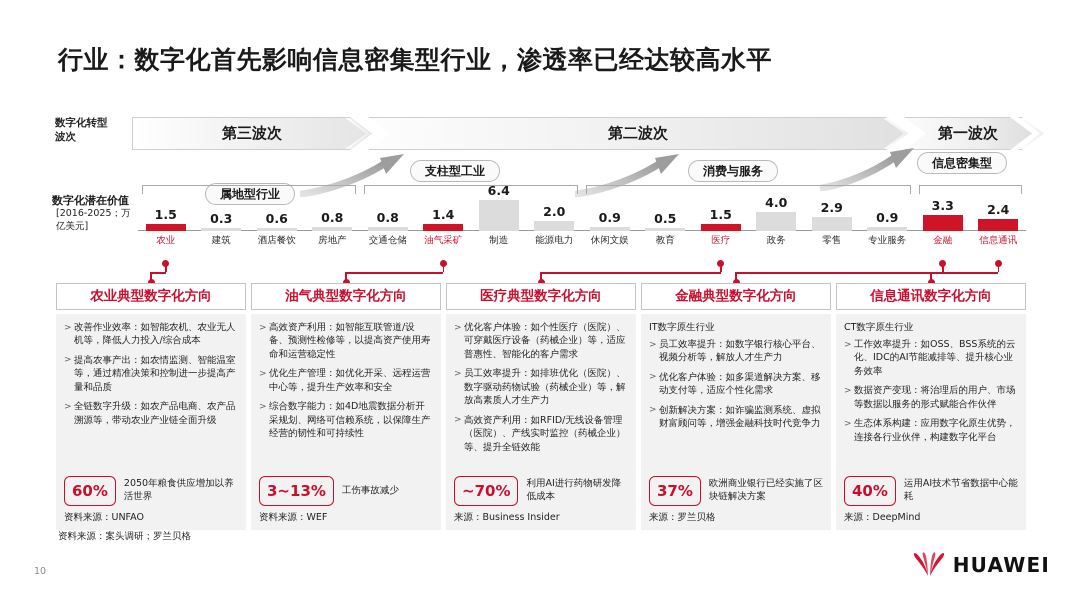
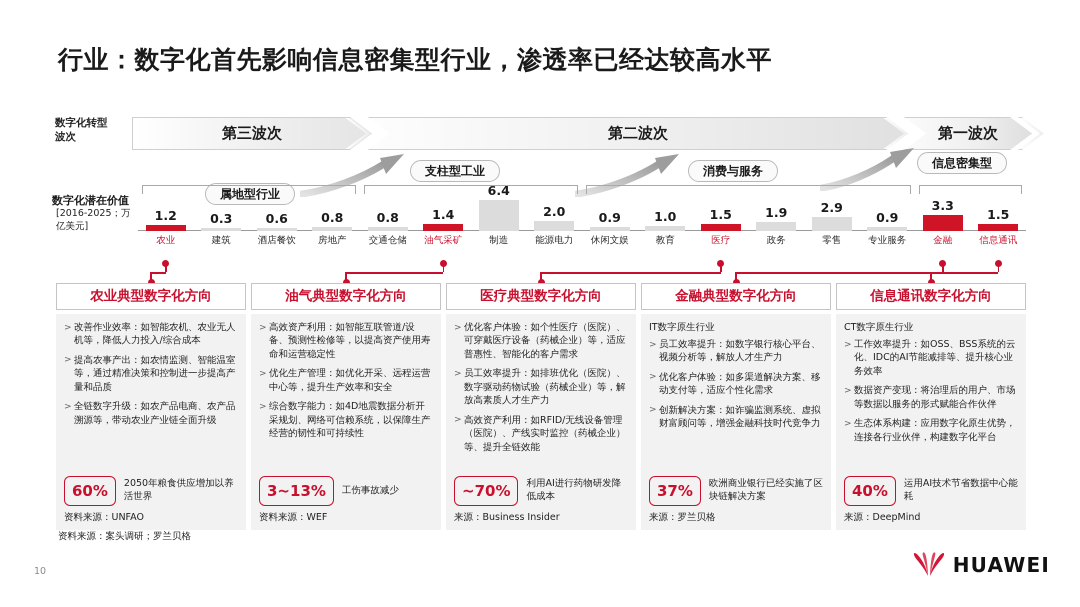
农业: 1.5 -> 1.2
教育: 0.5 -> 1.0
政务: 4.0 -> 1.9
信息通讯: 2.4 -> 1.5
